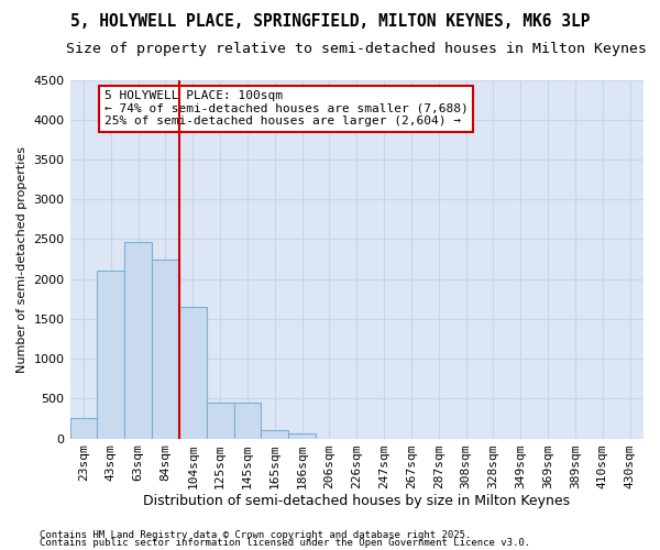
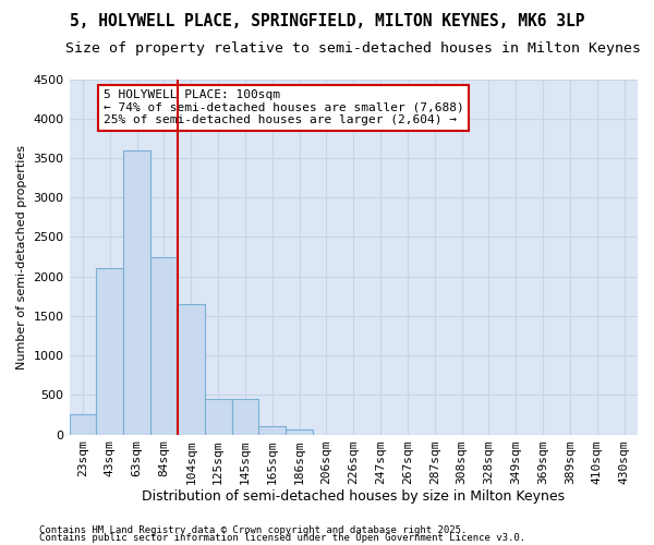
63sqm: 2460 -> 3600
